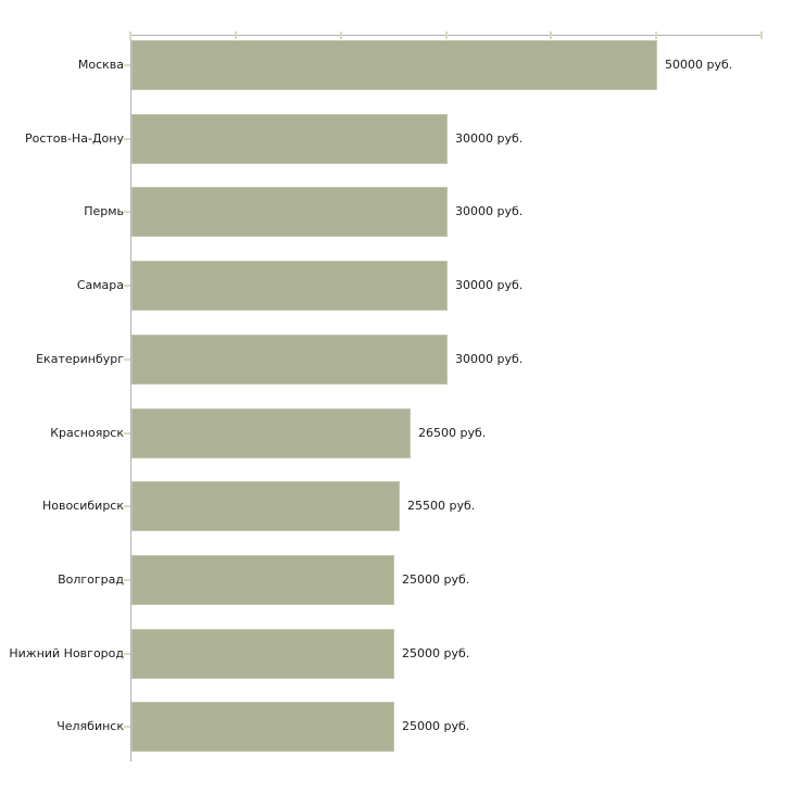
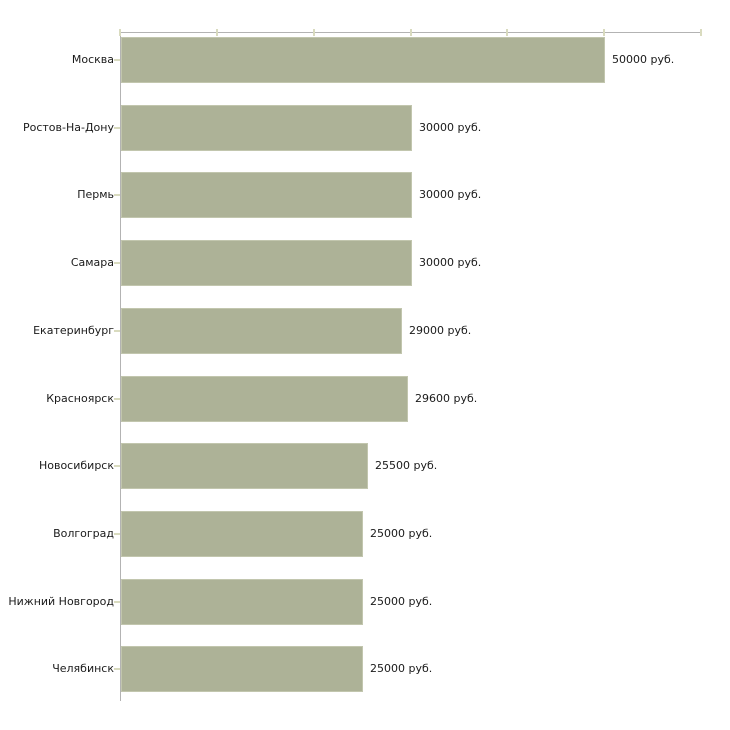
Екатеринбург: 30000 -> 29000
Красноярск: 26500 -> 29600
